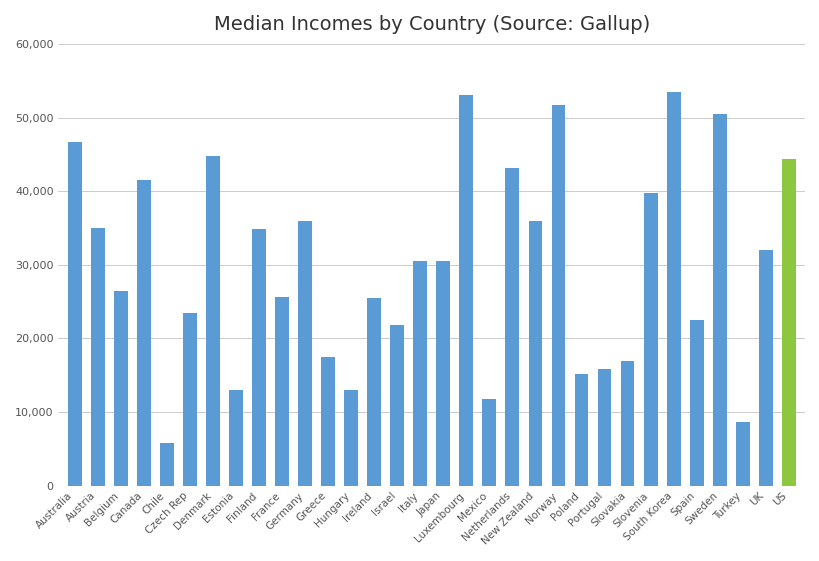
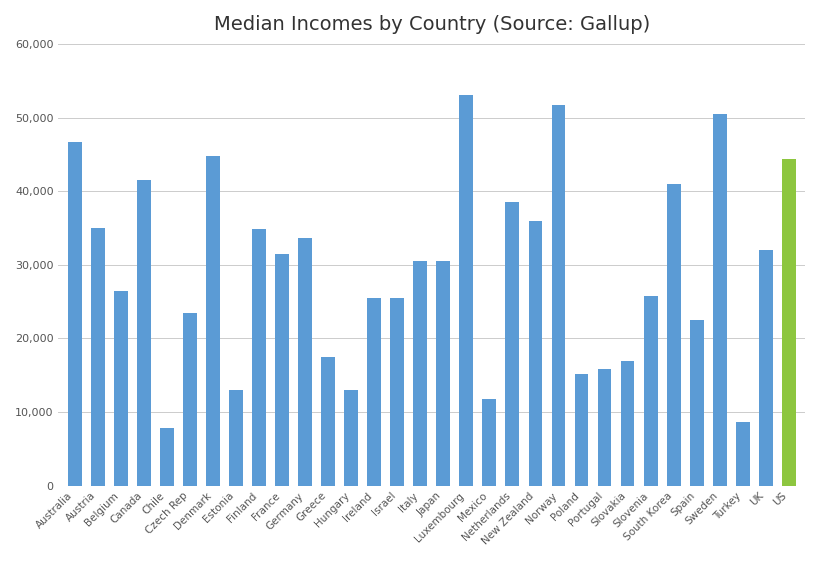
Chile: 5,800 -> 7,900
France: 25,600 -> 31,500
Germany: 36,000 -> 33,700
Israel: 21,800 -> 25,500
Netherlands: 43,200 -> 38,500
Slovenia: 39,800 -> 25,700
South Korea: 53,400 -> 41,000
